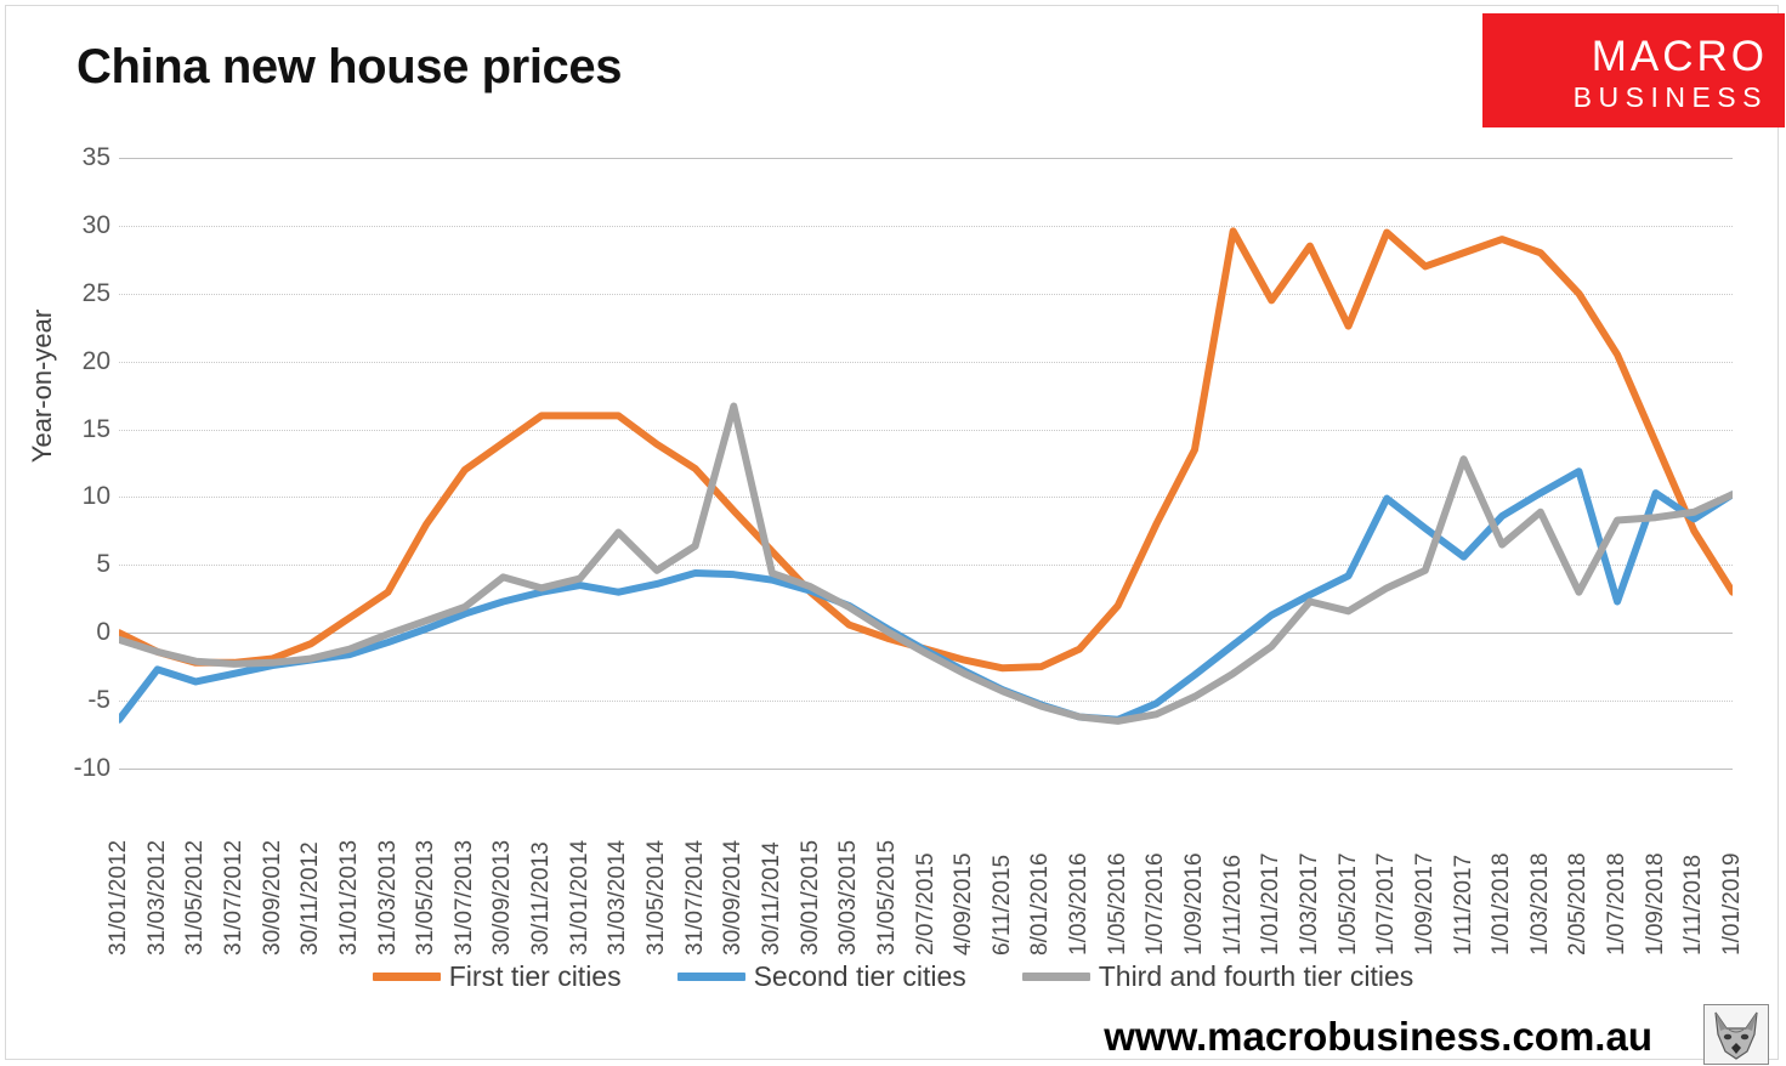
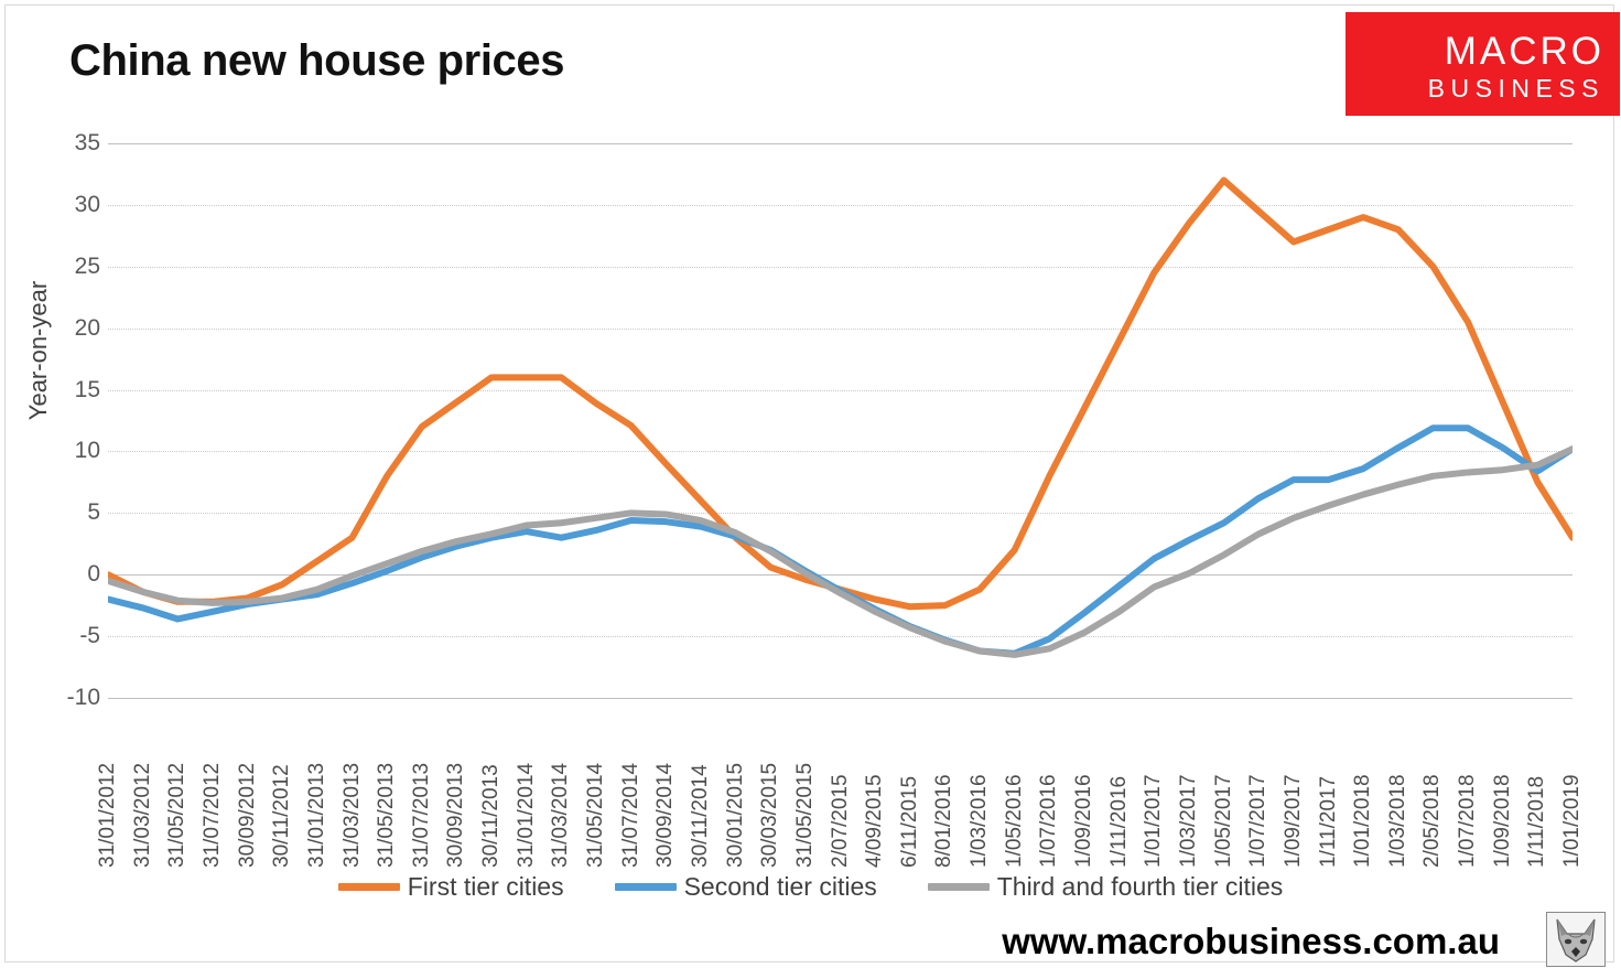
Second tier cities/31/01/2012: -6.4 -> -2.0
Third and fourth tier cities/30/09/2013: 4.1 -> 2.7
Third and fourth tier cities/31/03/2014: 7.4 -> 4.2
Third and fourth tier cities/31/07/2014: 6.4 -> 5.0
Third and fourth tier cities/30/09/2014: 16.7 -> 4.9
First tier cities/1/11/2016: 29.6 -> 19.0
Third and fourth tier cities/1/03/2017: 2.3 -> 0.1
First tier cities/1/05/2017: 22.6 -> 32.0
Second tier cities/1/07/2017: 9.9 -> 6.2
Second tier cities/1/11/2017: 5.6 -> 7.7
Third and fourth tier cities/1/11/2017: 12.8 -> 5.6
Third and fourth tier cities/1/03/2018: 8.9 -> 7.3
Third and fourth tier cities/2/05/2018: 3.0 -> 8.0
Second tier cities/1/07/2018: 2.3 -> 11.9
